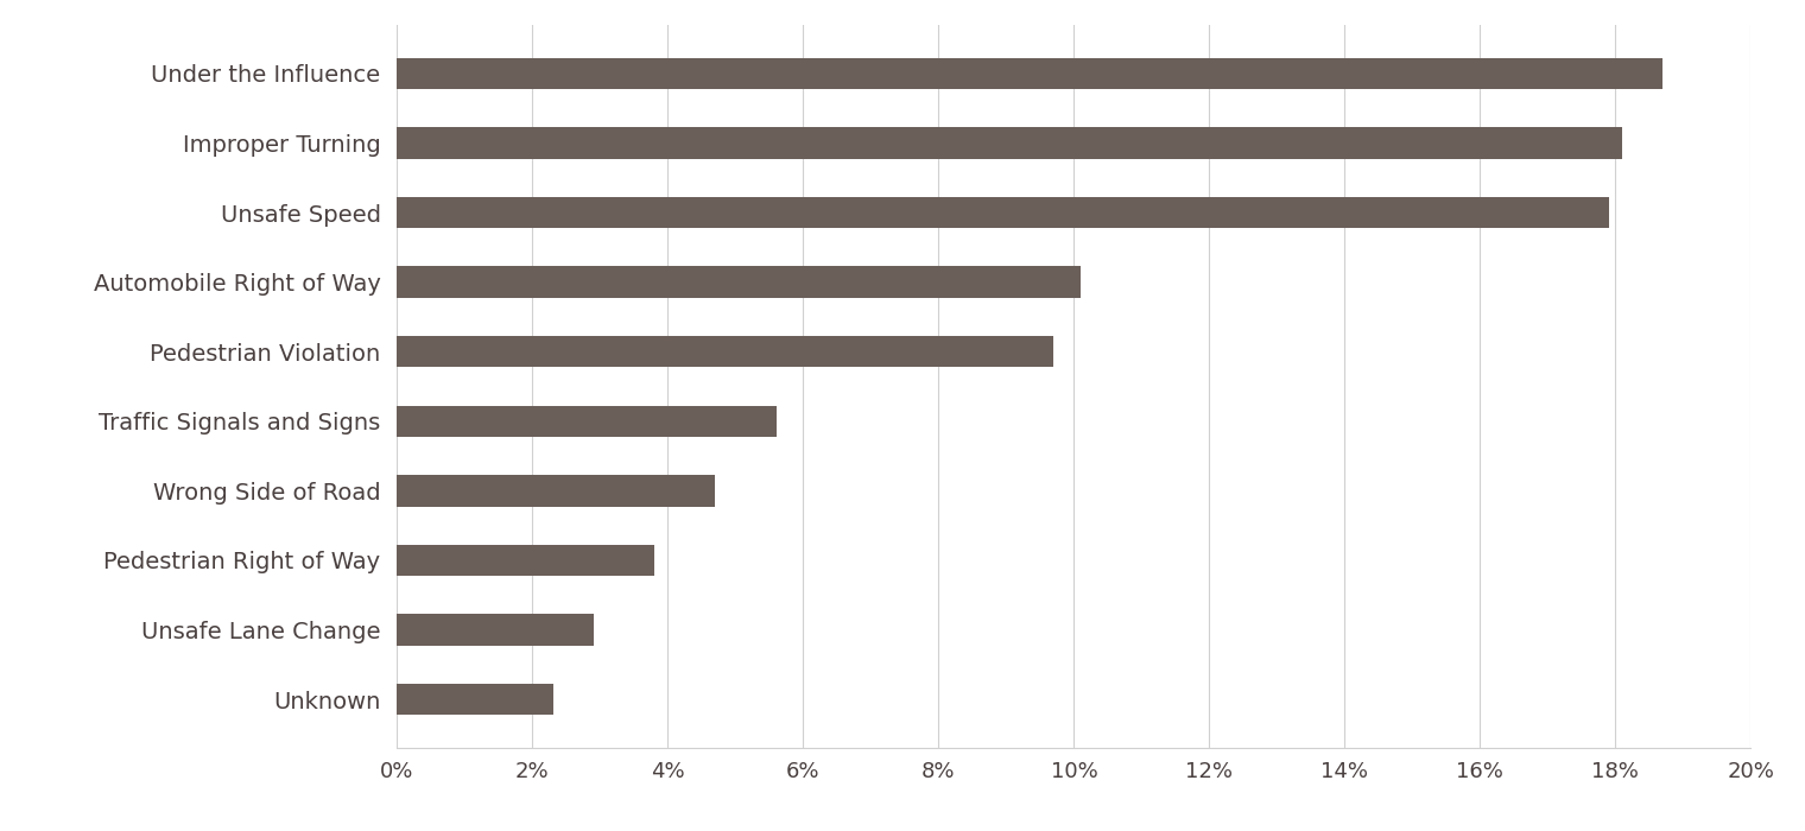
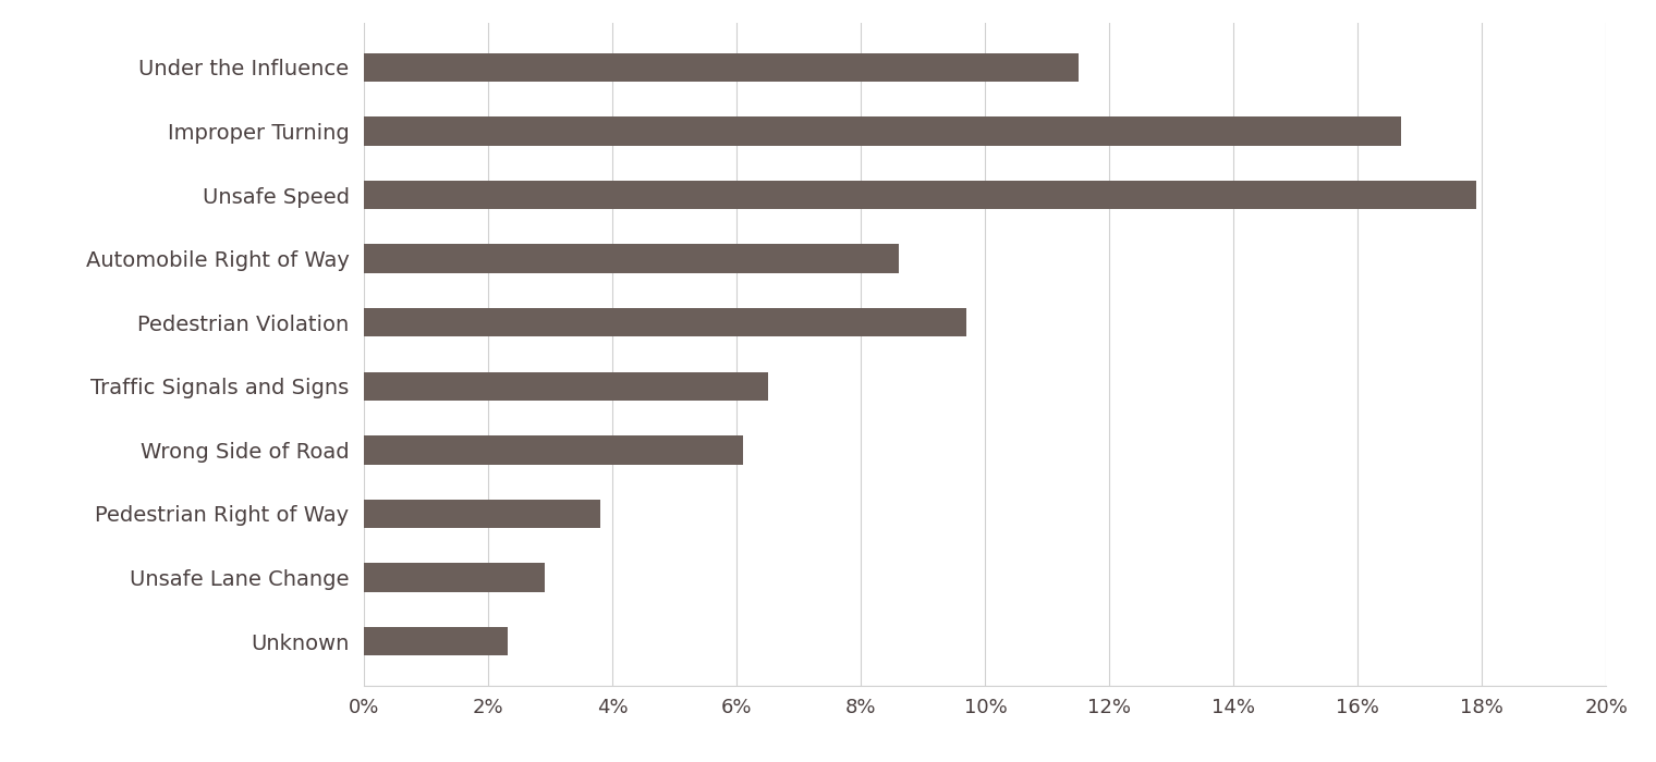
Under the Influence: 18.7% -> 11.5%
Improper Turning: 18.1% -> 16.7%
Automobile Right of Way: 10.1% -> 8.6%
Traffic Signals and Signs: 5.6% -> 6.5%
Wrong Side of Road: 4.7% -> 6.1%
